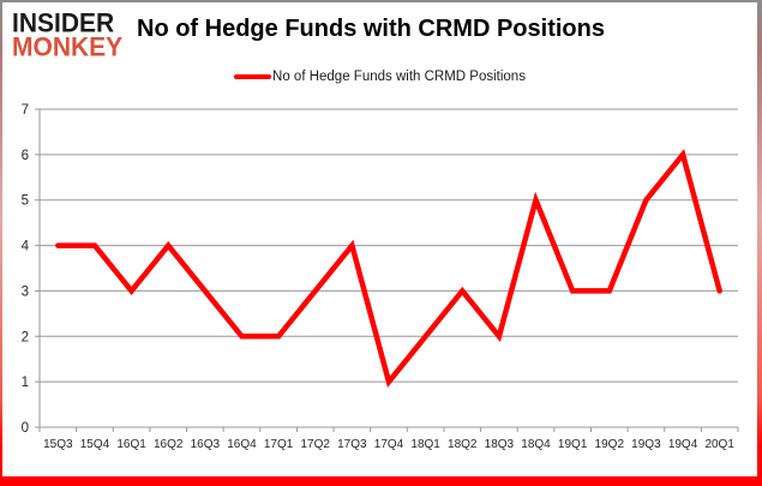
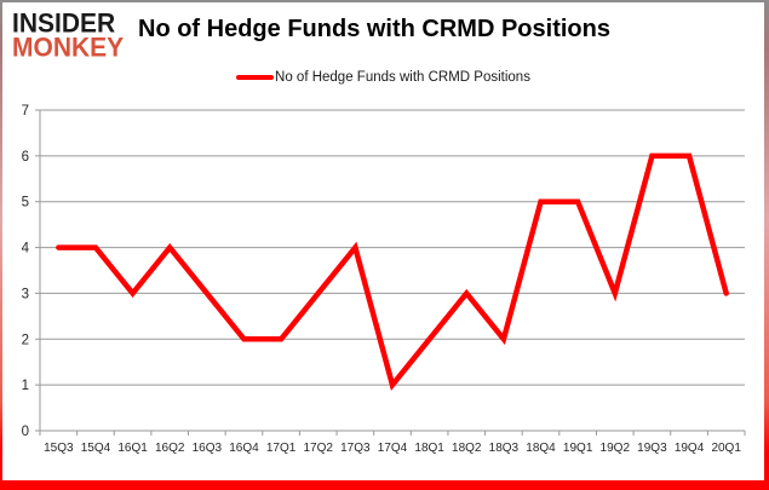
19Q1: 3 -> 5
19Q3: 5 -> 6
